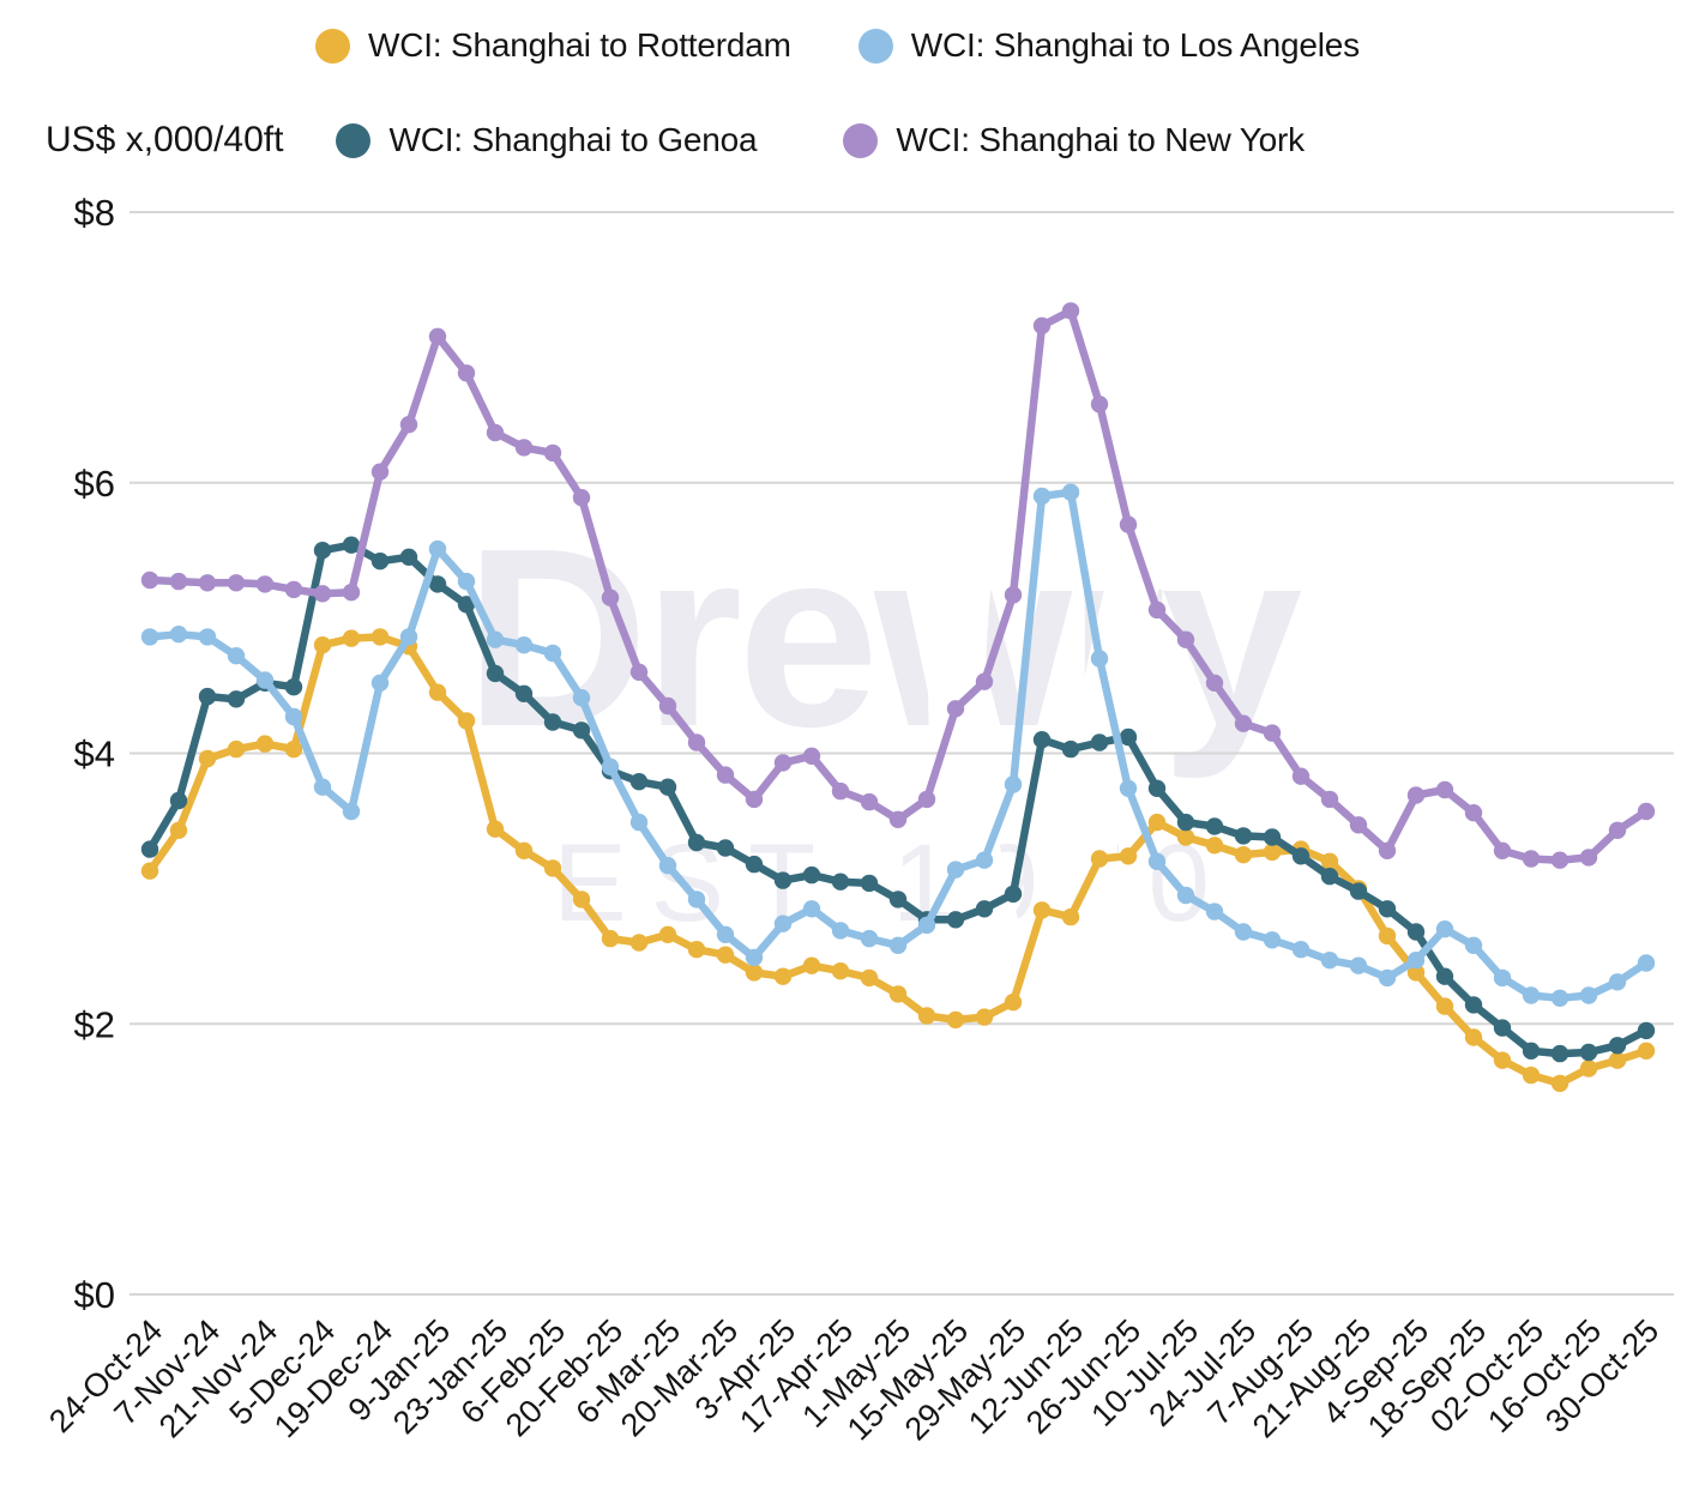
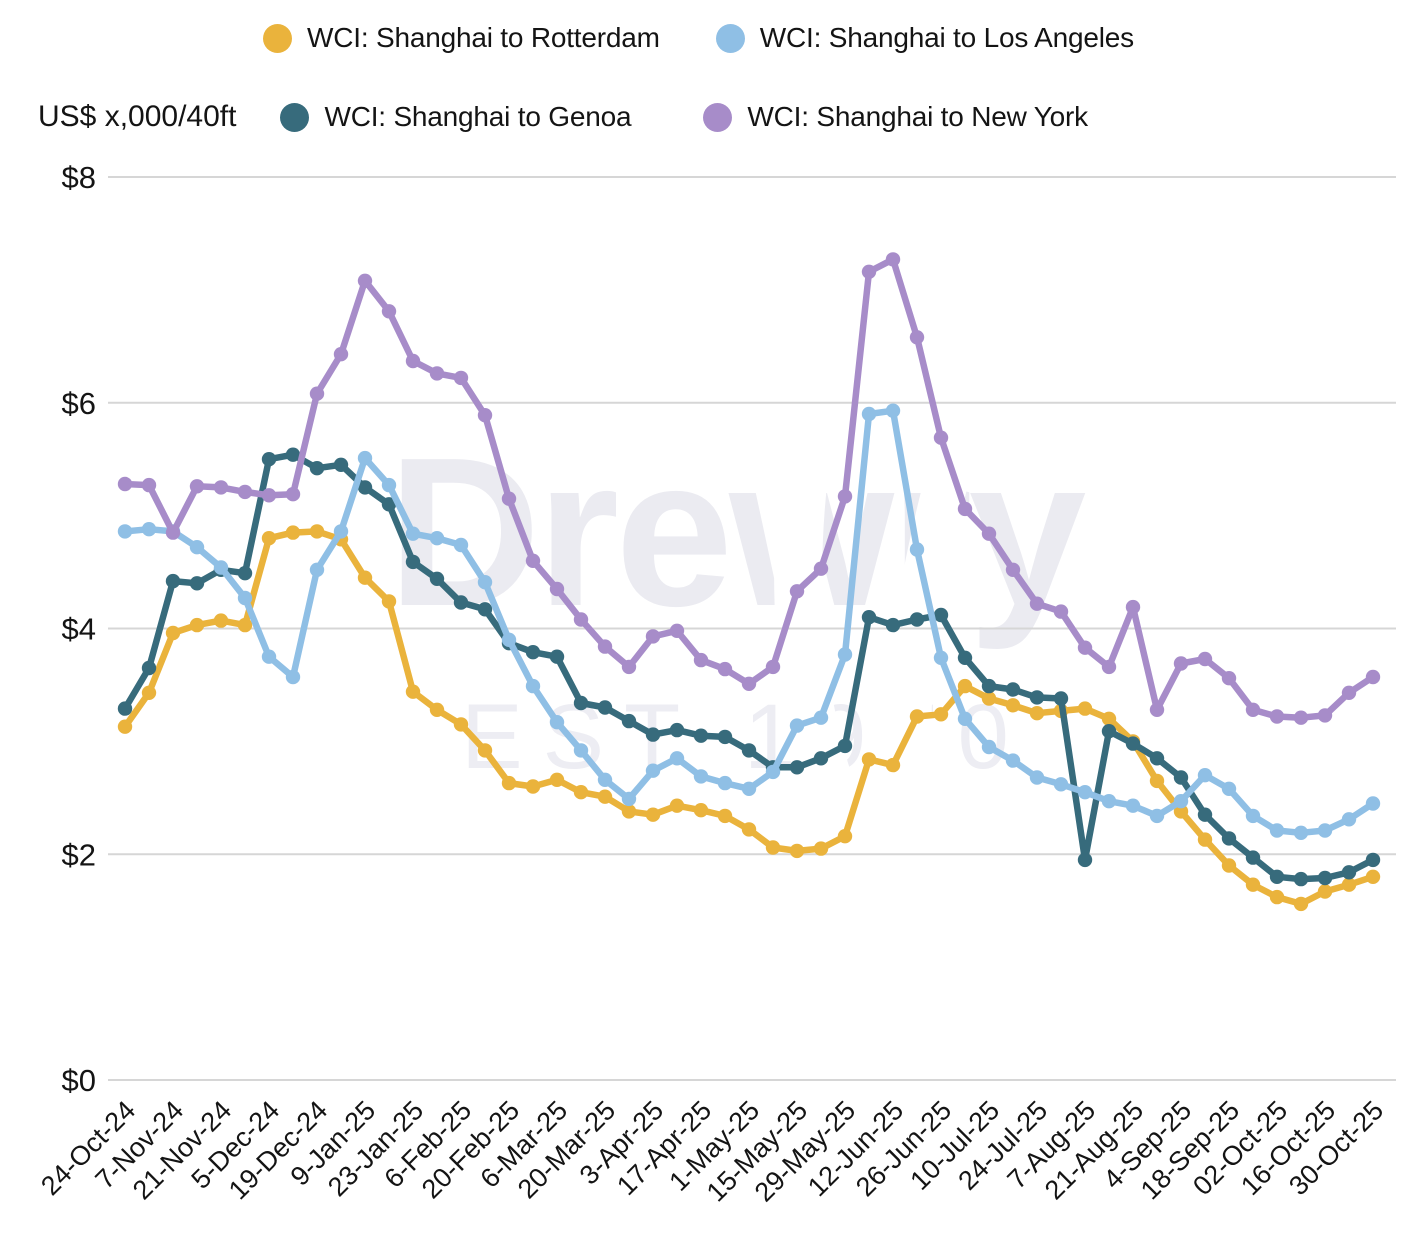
WCI: Shanghai to New York/7-Nov-24: $5.26 -> $4.85
WCI: Shanghai to Genoa/7-Aug-25: $3.24 -> $1.95
WCI: Shanghai to New York/21-Aug-25: $3.47 -> $4.19
